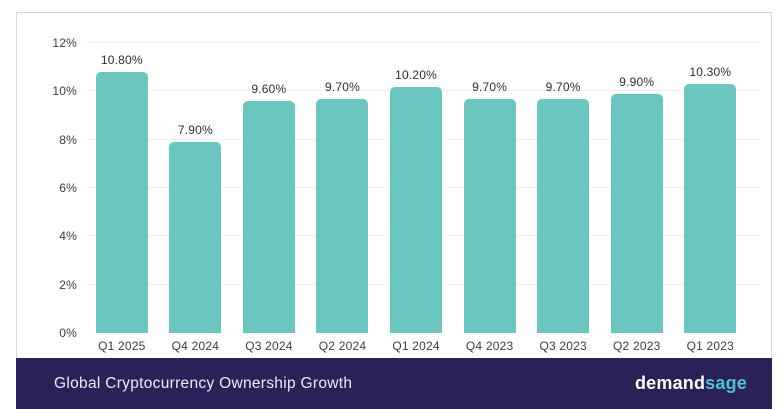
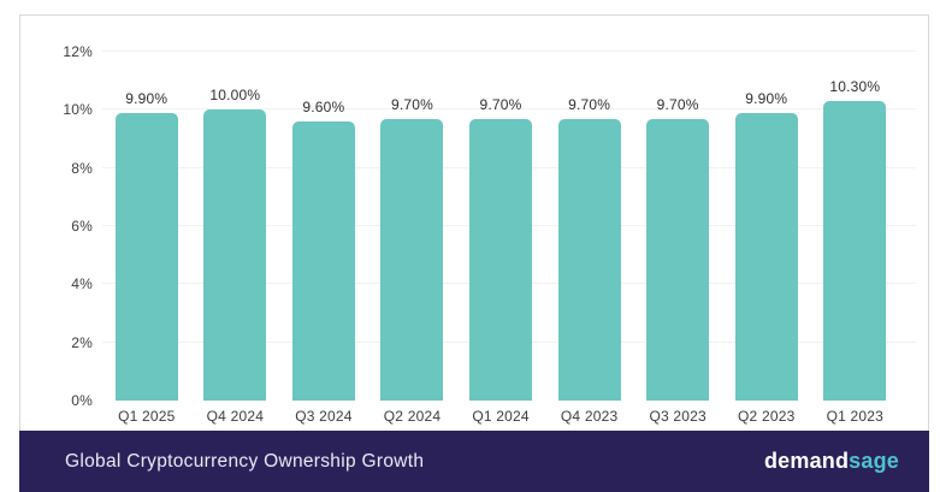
Q1 2025: 10.80% -> 9.90%
Q4 2024: 7.90% -> 10.00%
Q1 2024: 10.20% -> 9.70%
